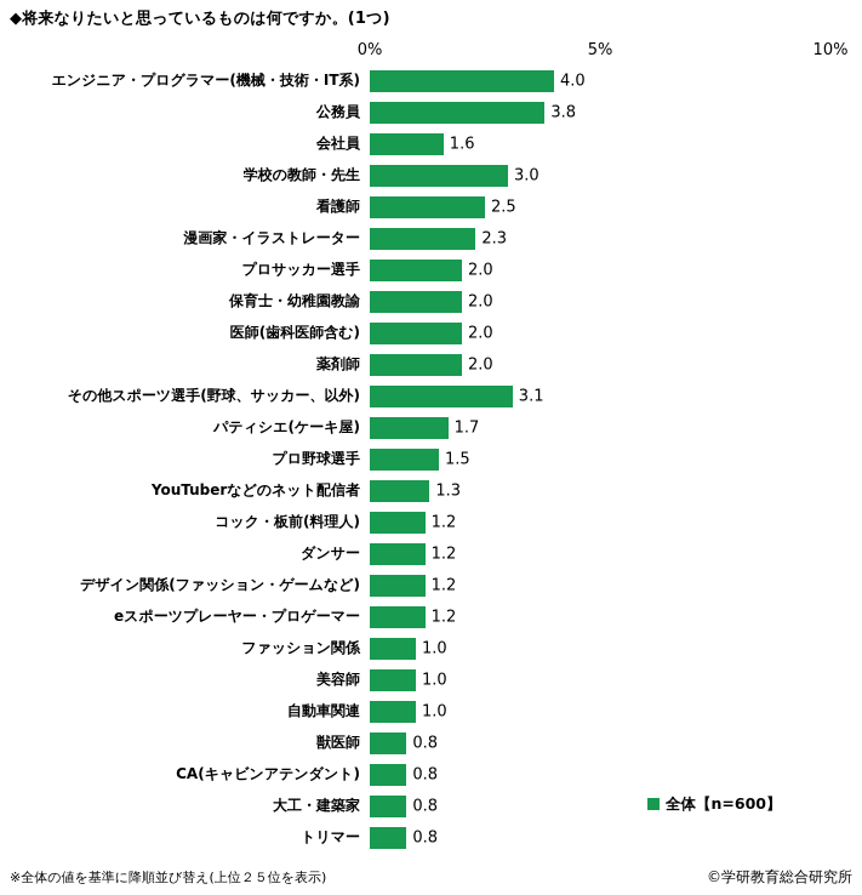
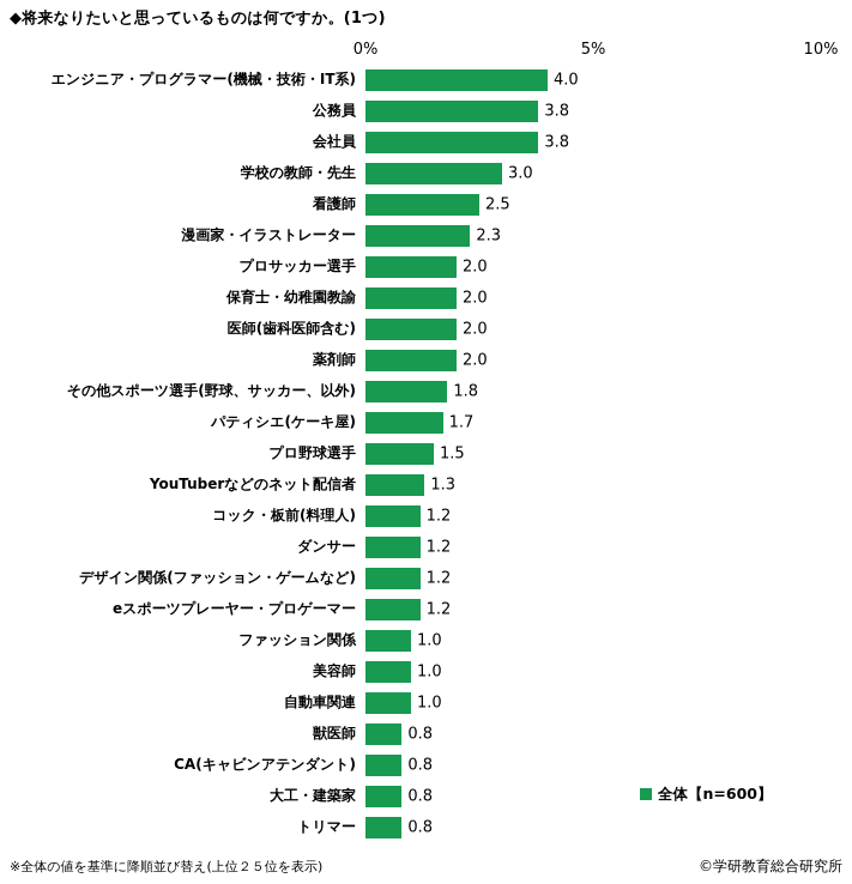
会社員: 1.6 -> 3.8
その他スポーツ選手(野球、サッカー、以外): 3.1 -> 1.8
